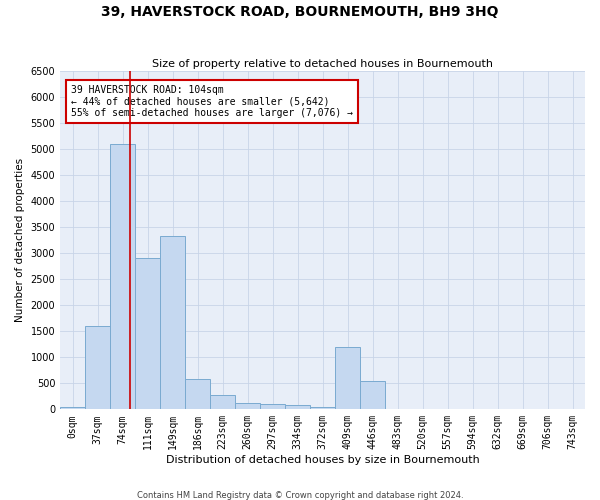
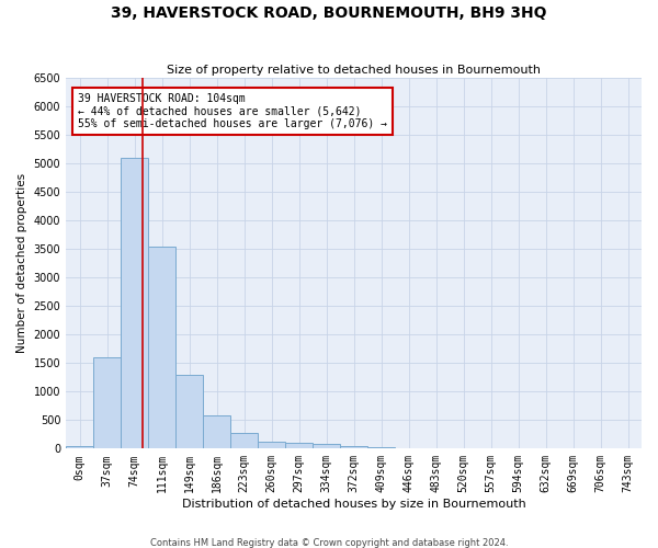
111sqm: 2900 -> 3550
149sqm: 3340 -> 1300
409sqm: 1200 -> 30
446sqm: 540 -> 0
